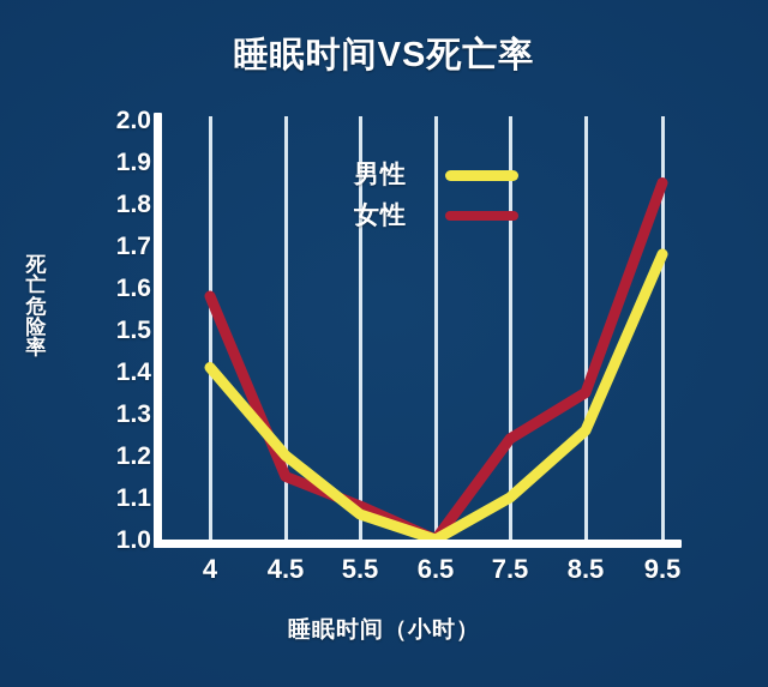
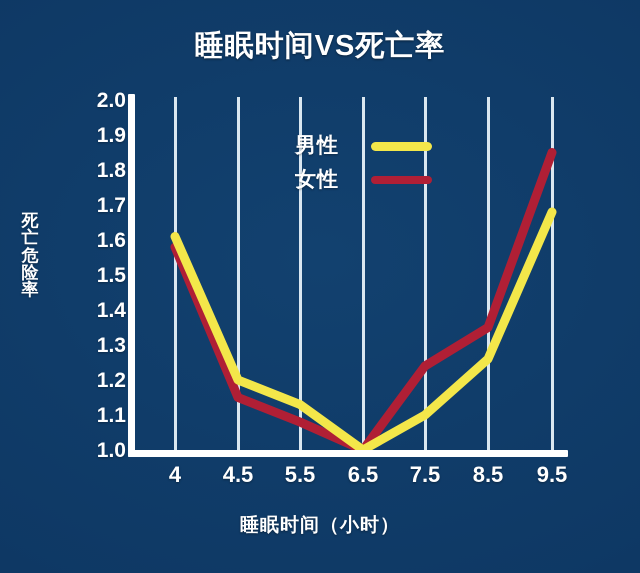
男性/4: 1.41 -> 1.61
男性/5.5: 1.06 -> 1.13
